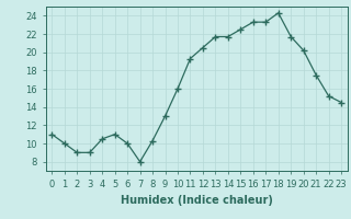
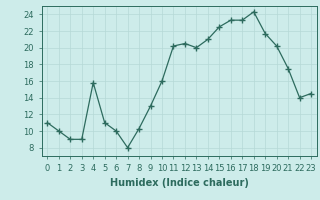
4: 10.5 -> 15.8
11: 19.3 -> 20.2
13: 21.7 -> 20.0
14: 21.7 -> 21.0
22: 15.2 -> 14.0
